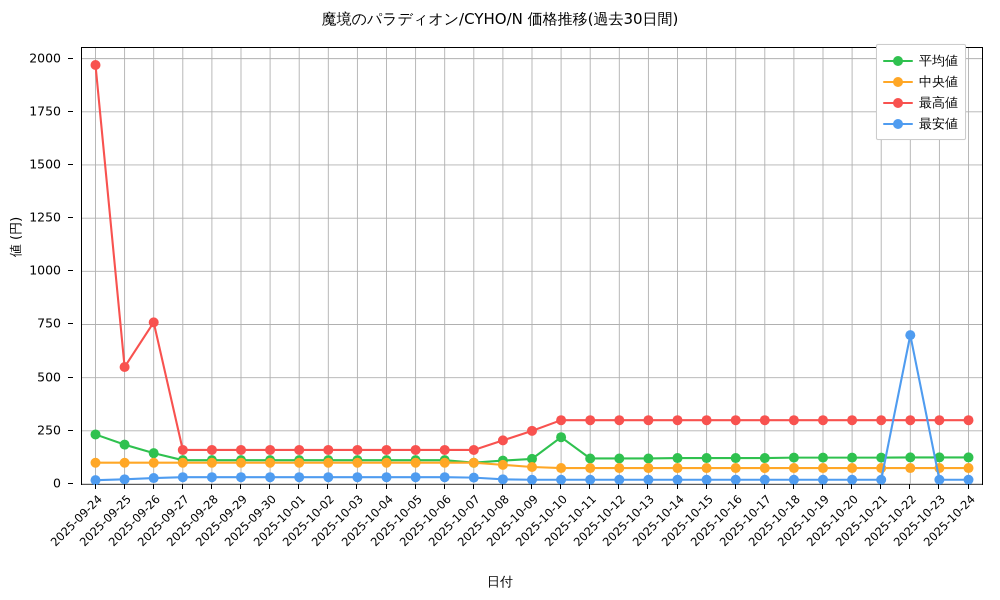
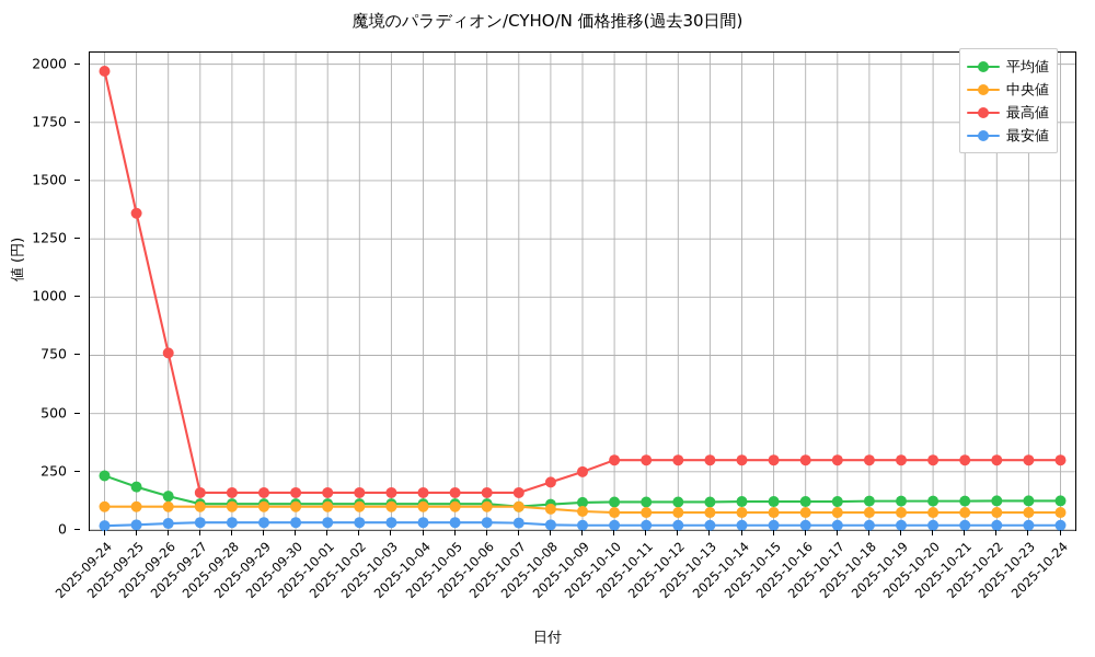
最高値/2025-09-25: 550 -> 1360
平均値/2025-10-10: 220 -> 120
最安値/2025-10-22: 700 -> 20
